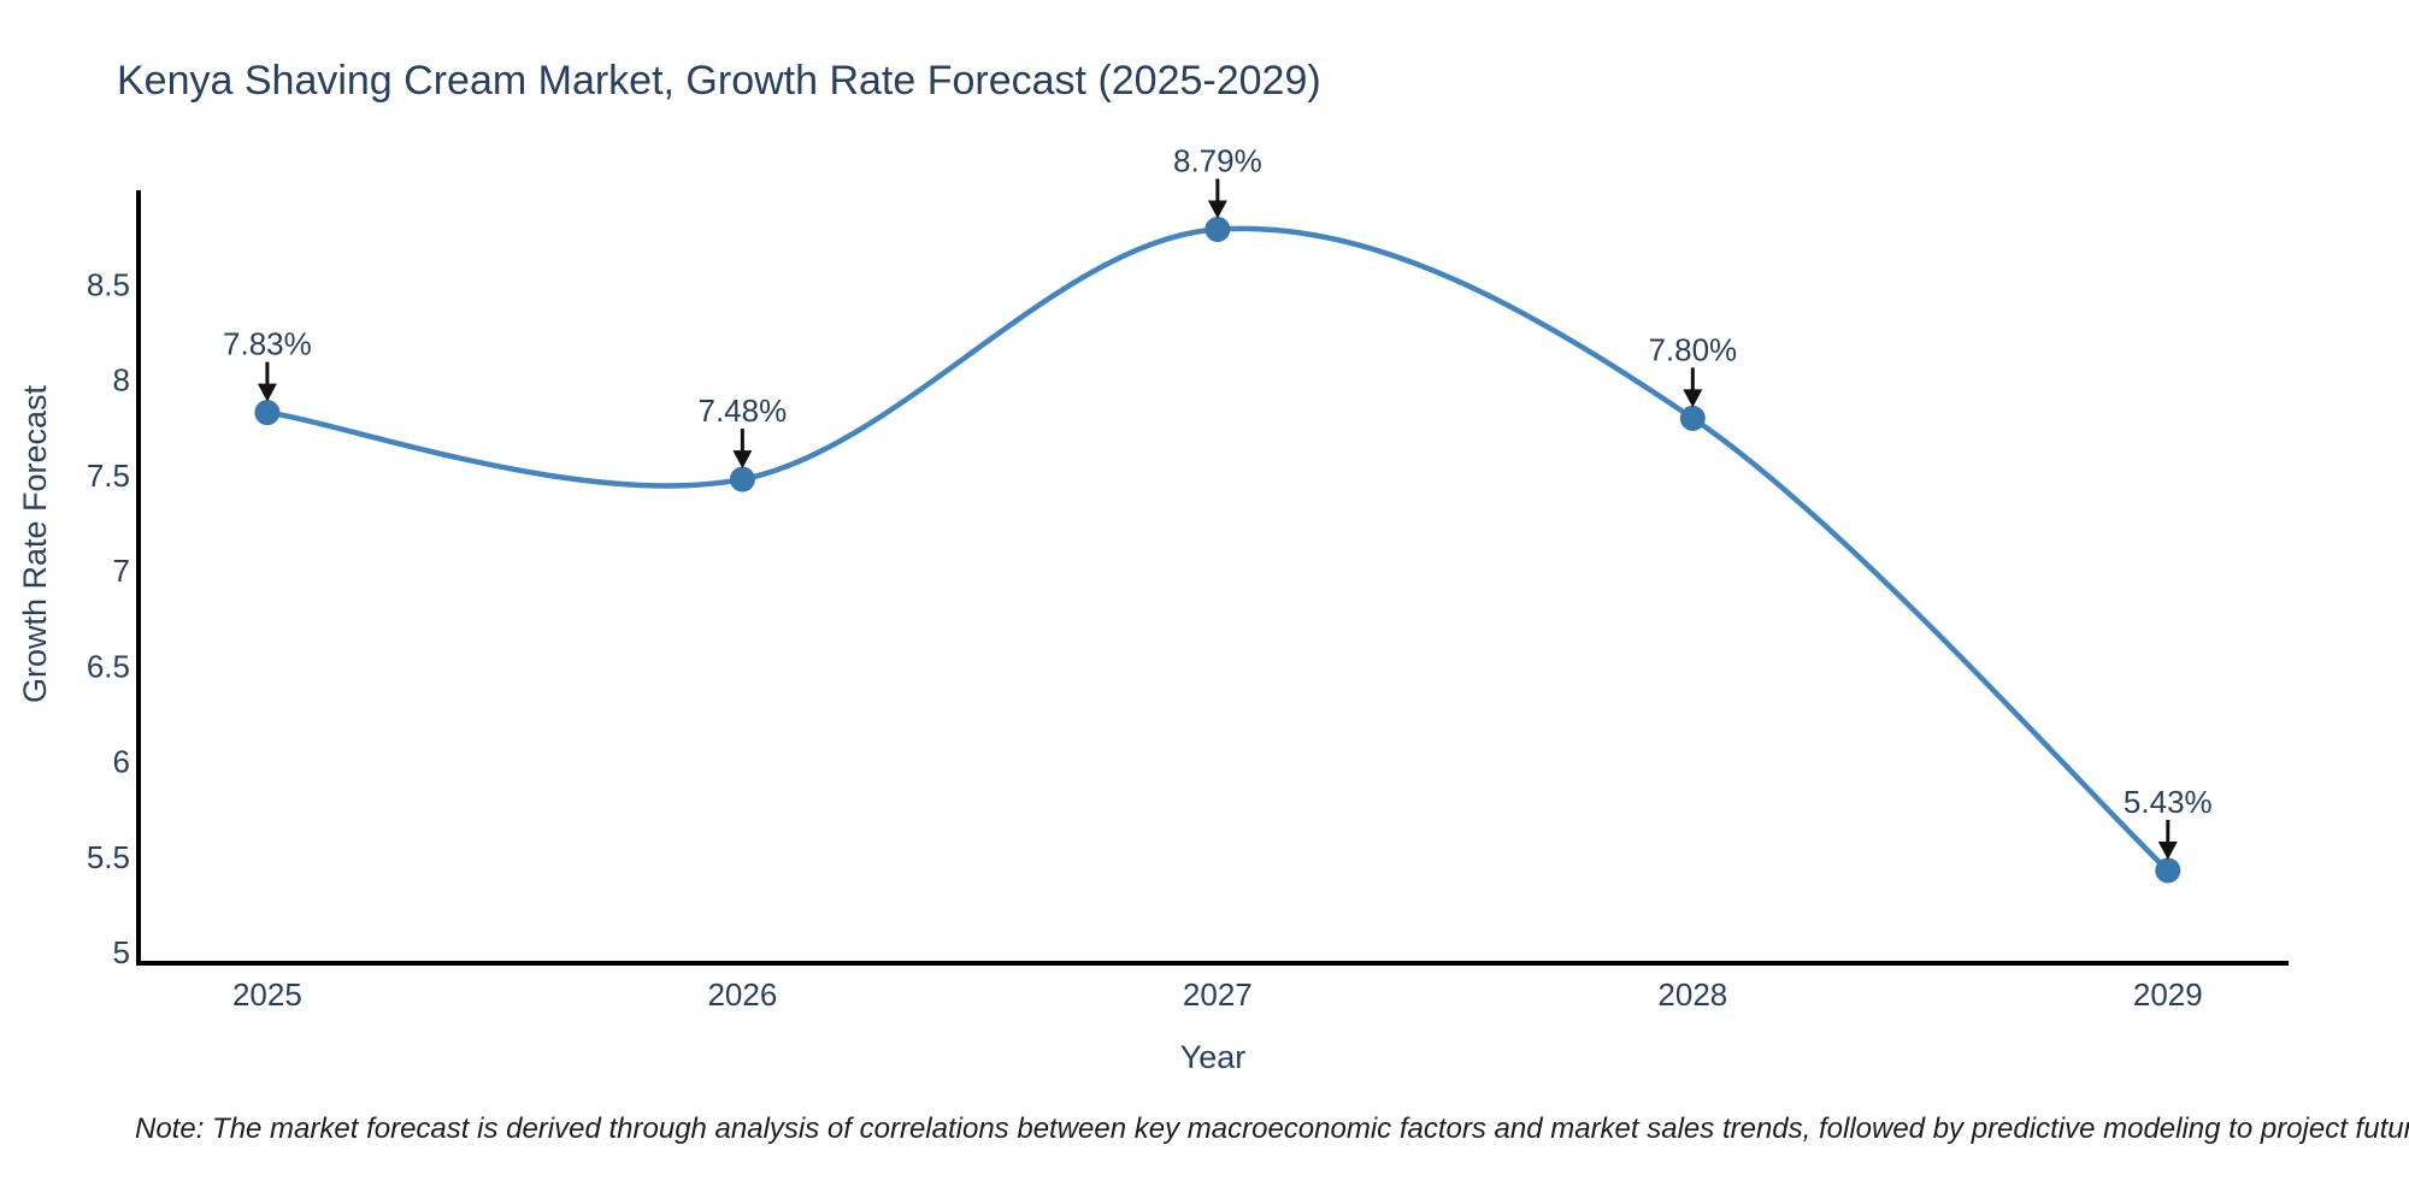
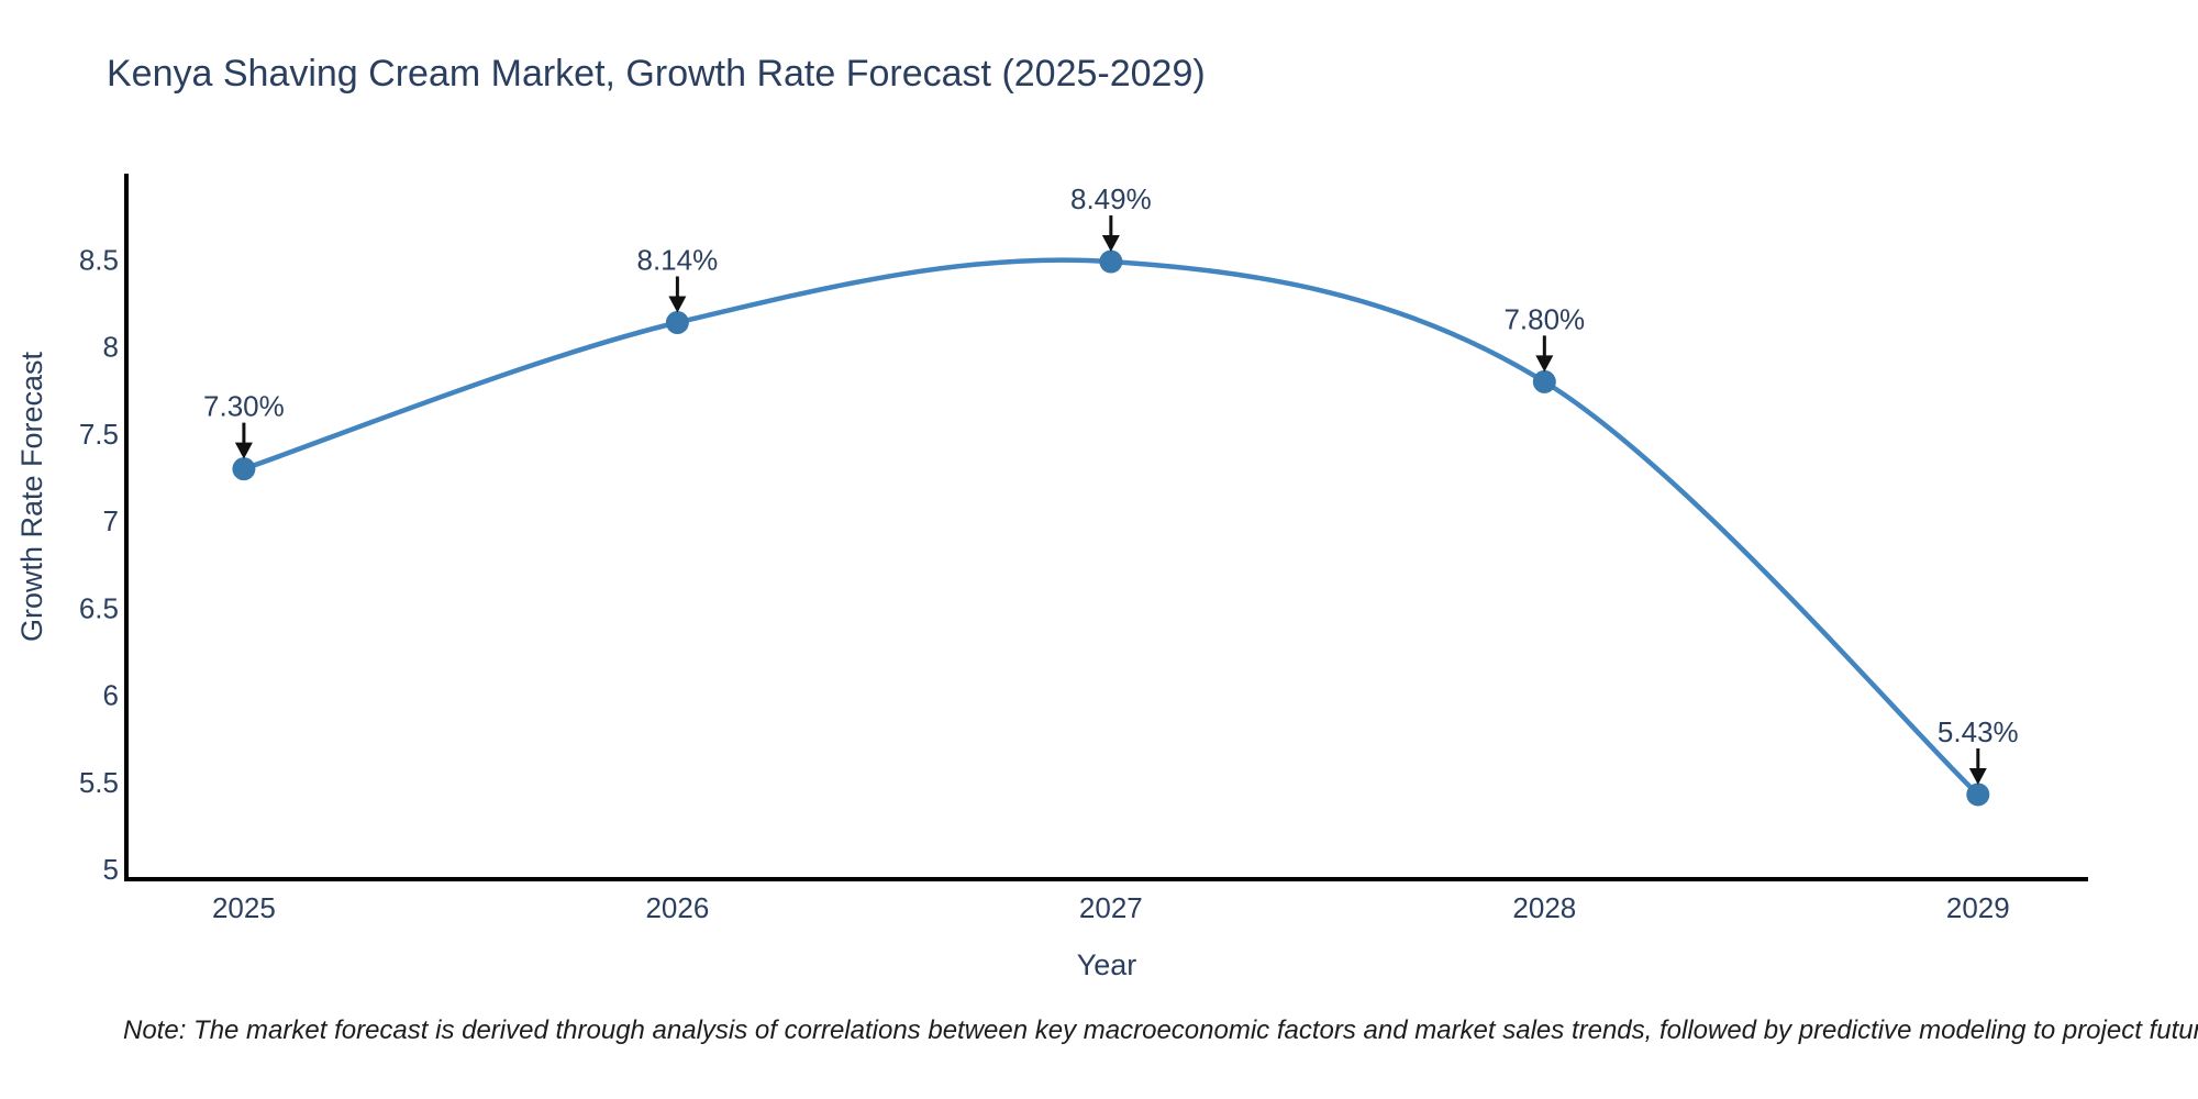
2025: 7.83% -> 7.30%
2026: 7.48% -> 8.14%
2027: 8.79% -> 8.49%
